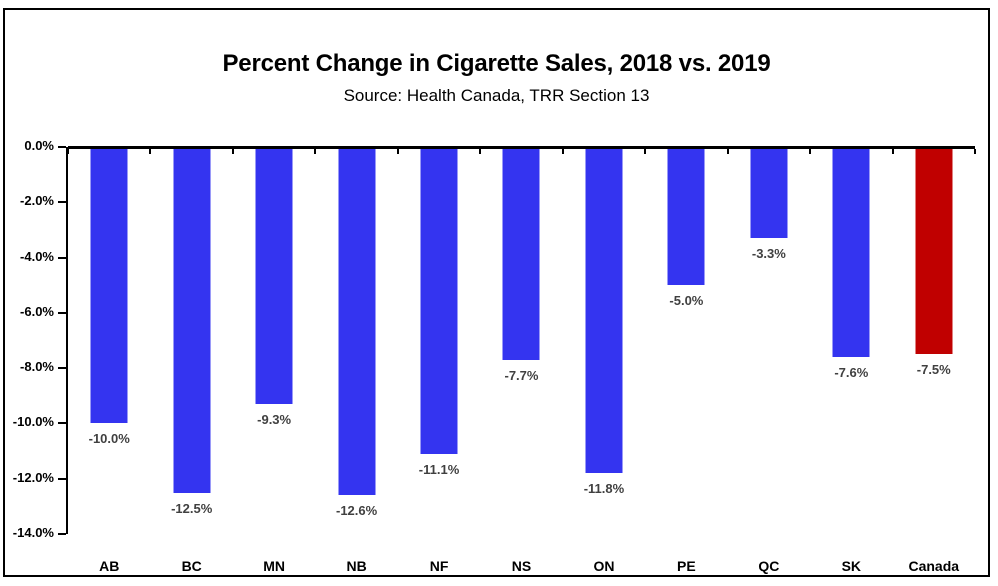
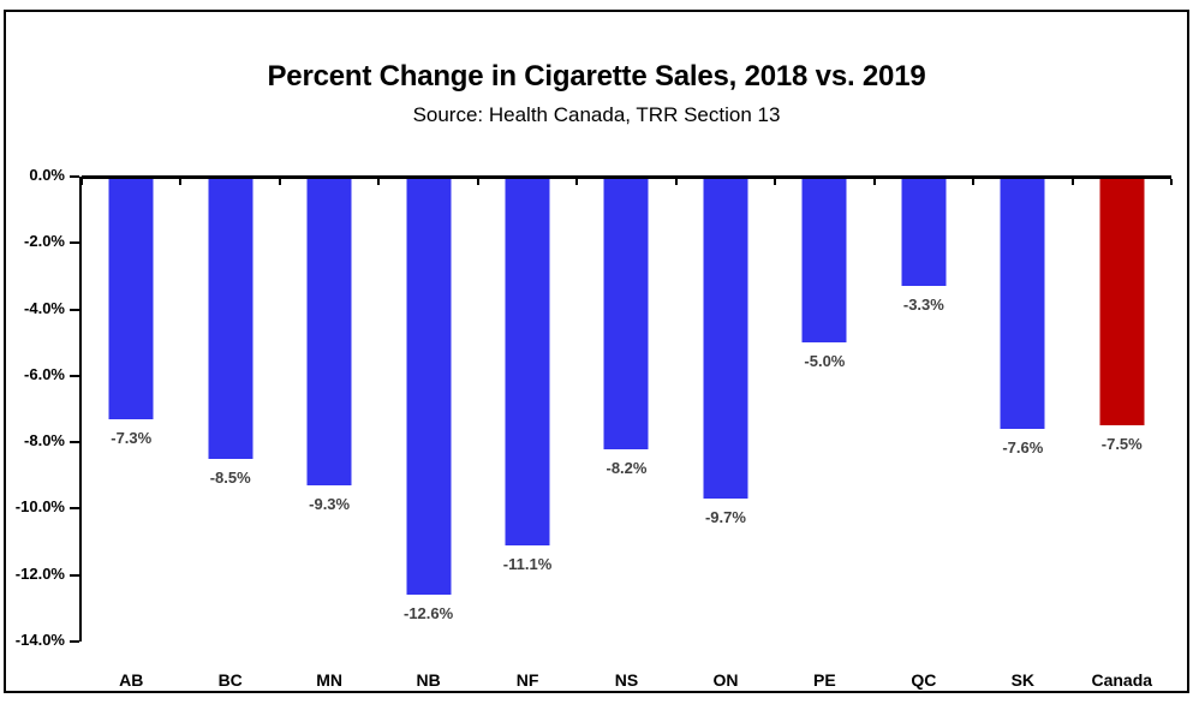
AB: -10.0% -> -7.3%
BC: -12.5% -> -8.5%
NS: -7.7% -> -8.2%
ON: -11.8% -> -9.7%
